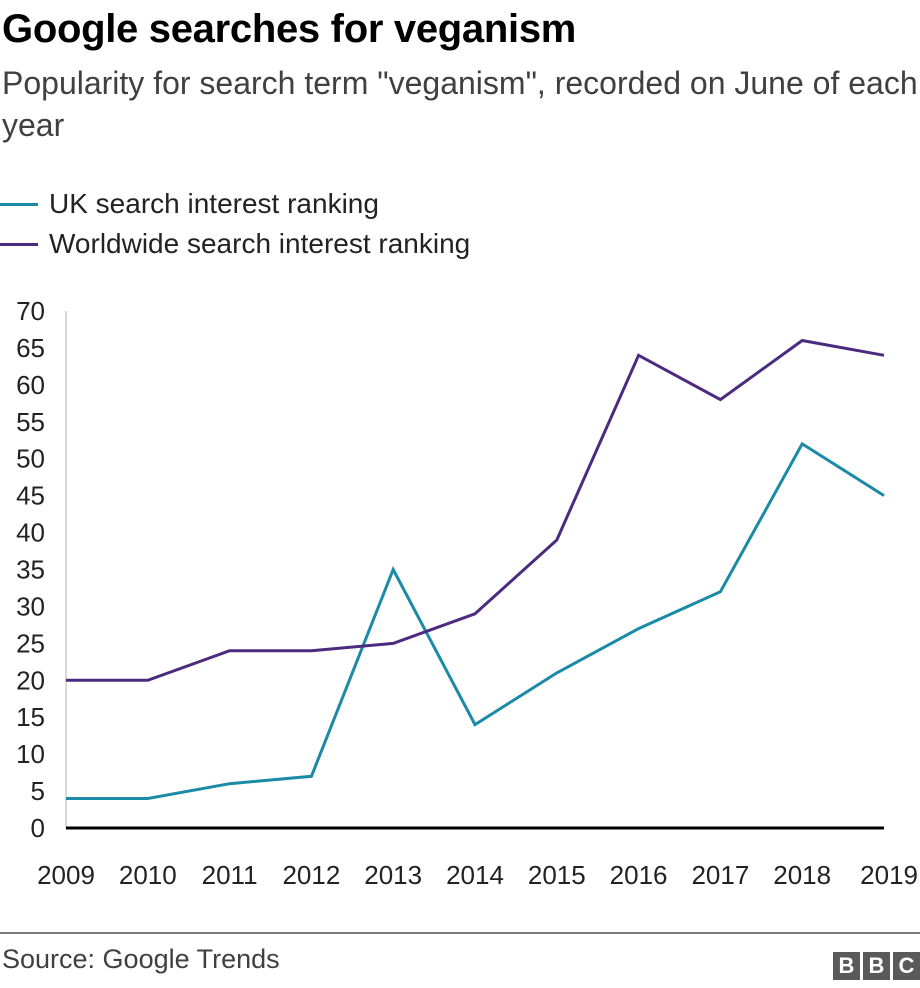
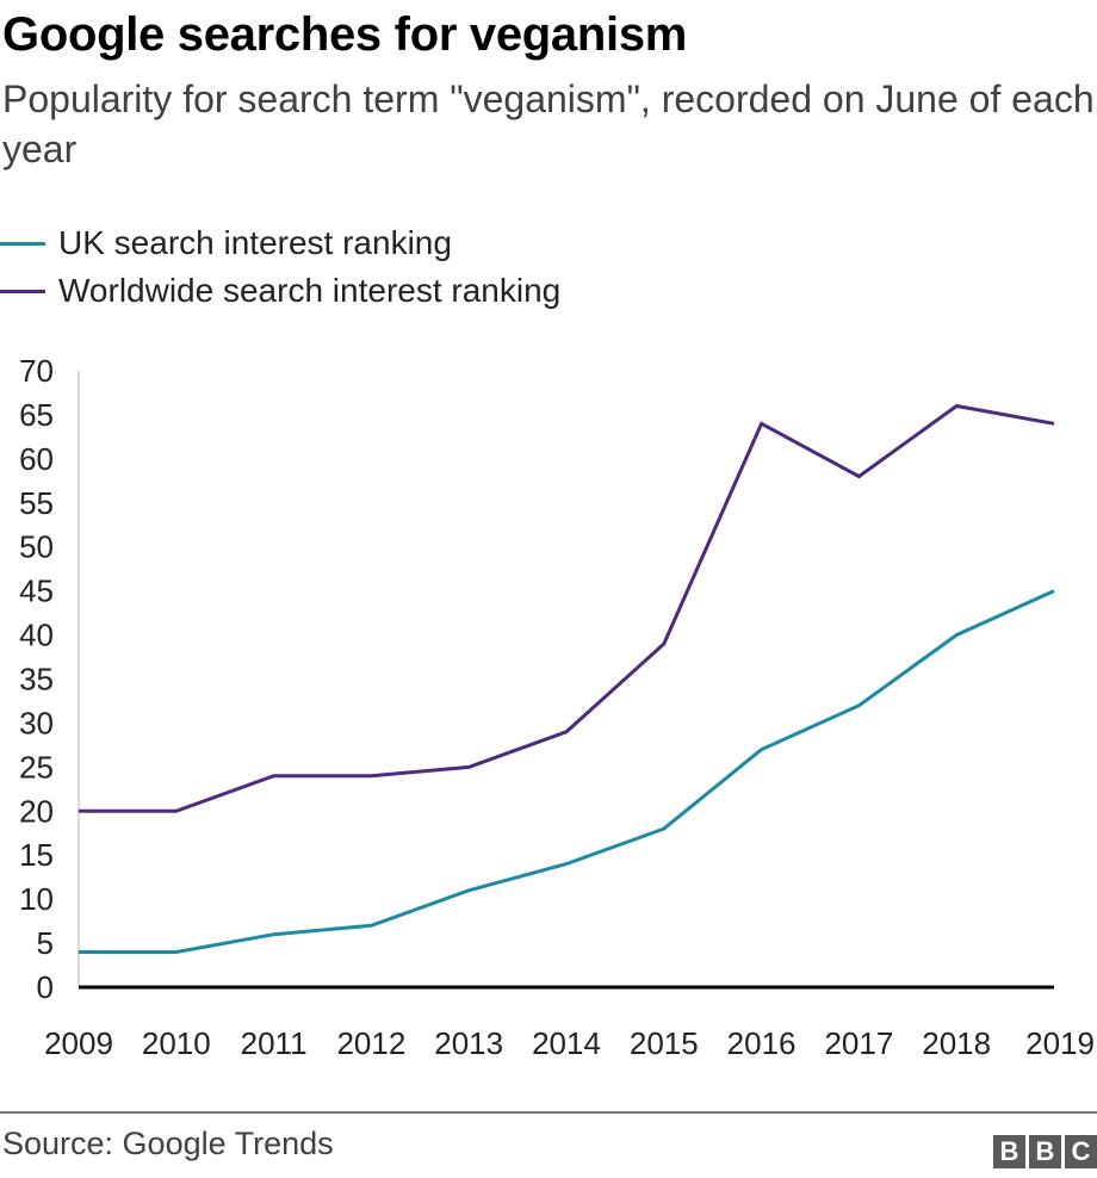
UK search interest ranking/2013: 35 -> 11
UK search interest ranking/2015: 21 -> 18
UK search interest ranking/2018: 52 -> 40
